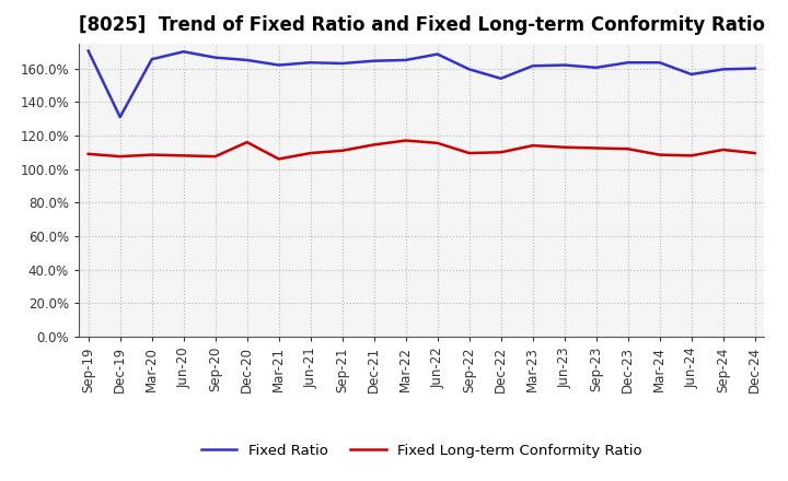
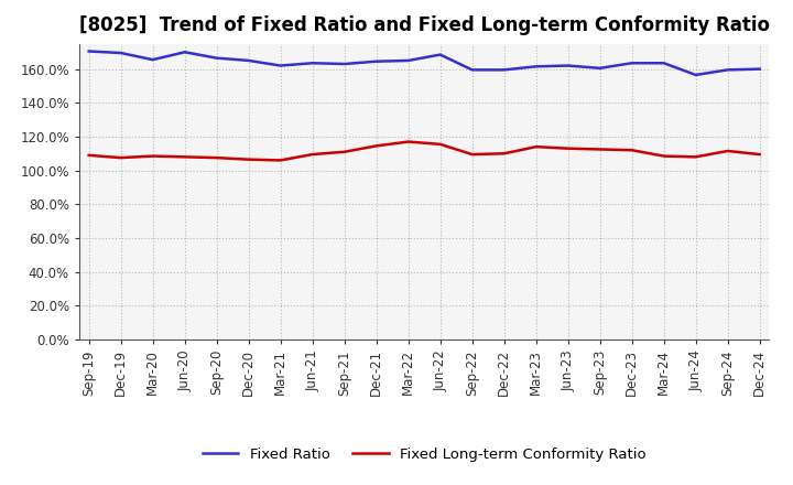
Fixed Ratio/Dec-19: 131% -> 170%
Fixed Long-term Conformity Ratio/Dec-20: 116% -> 106%
Fixed Ratio/Dec-22: 154% -> 160%
